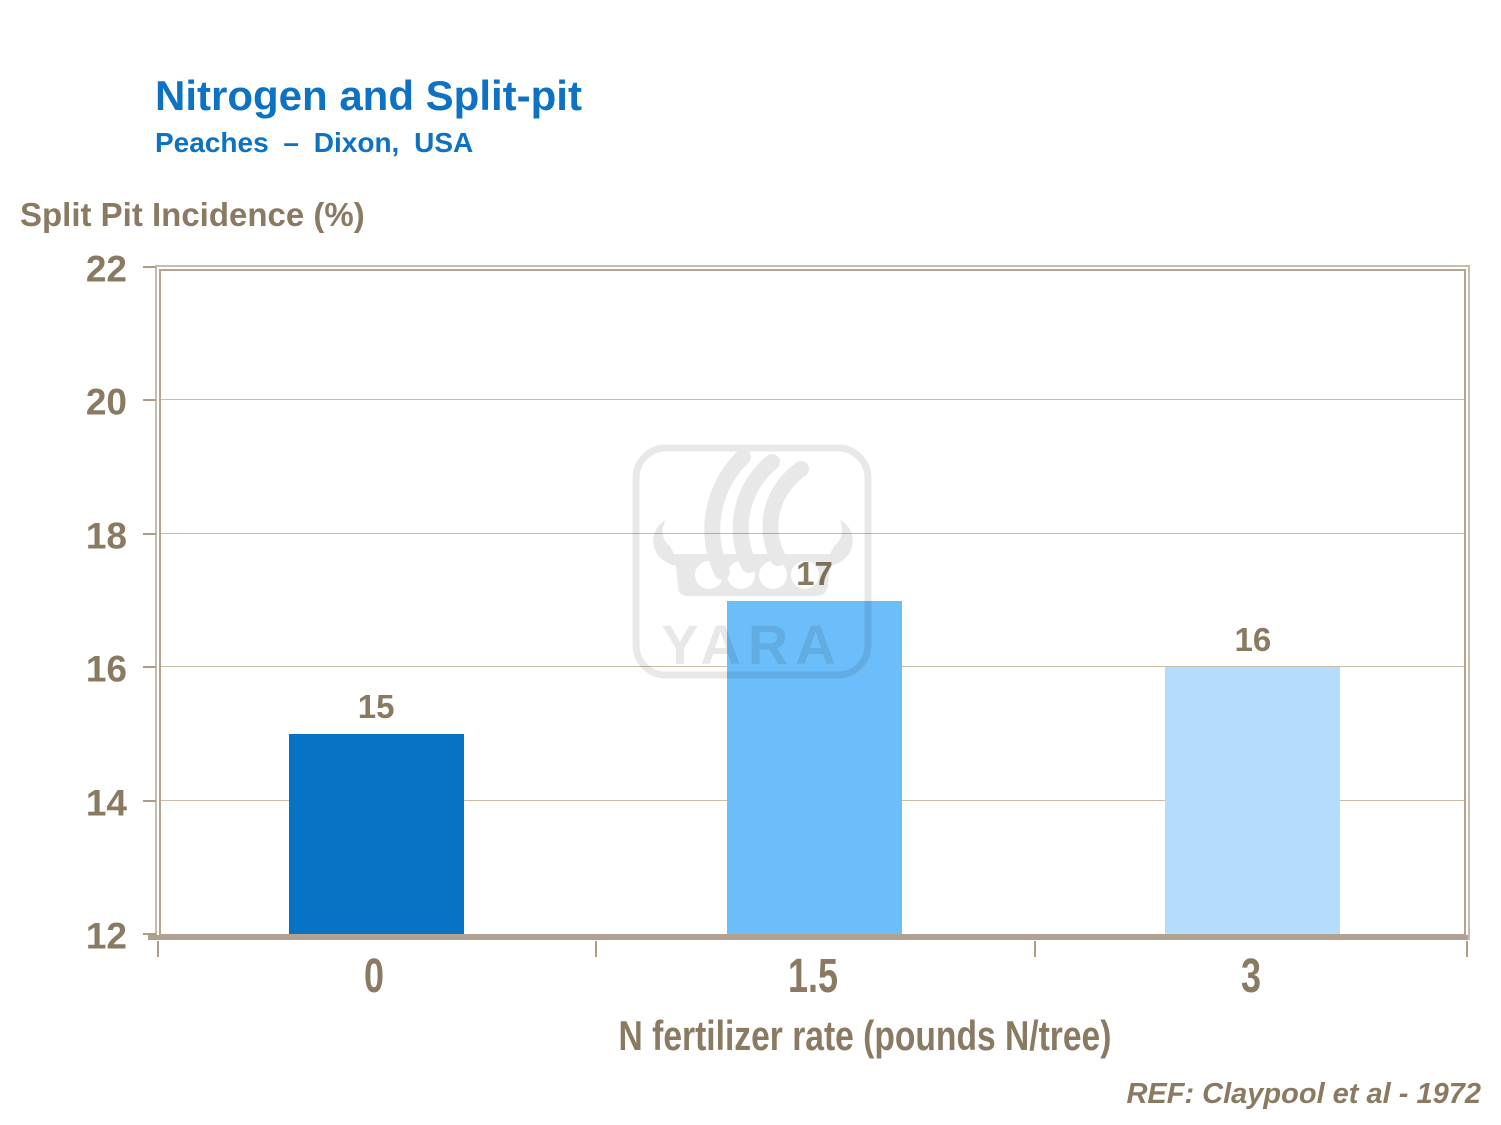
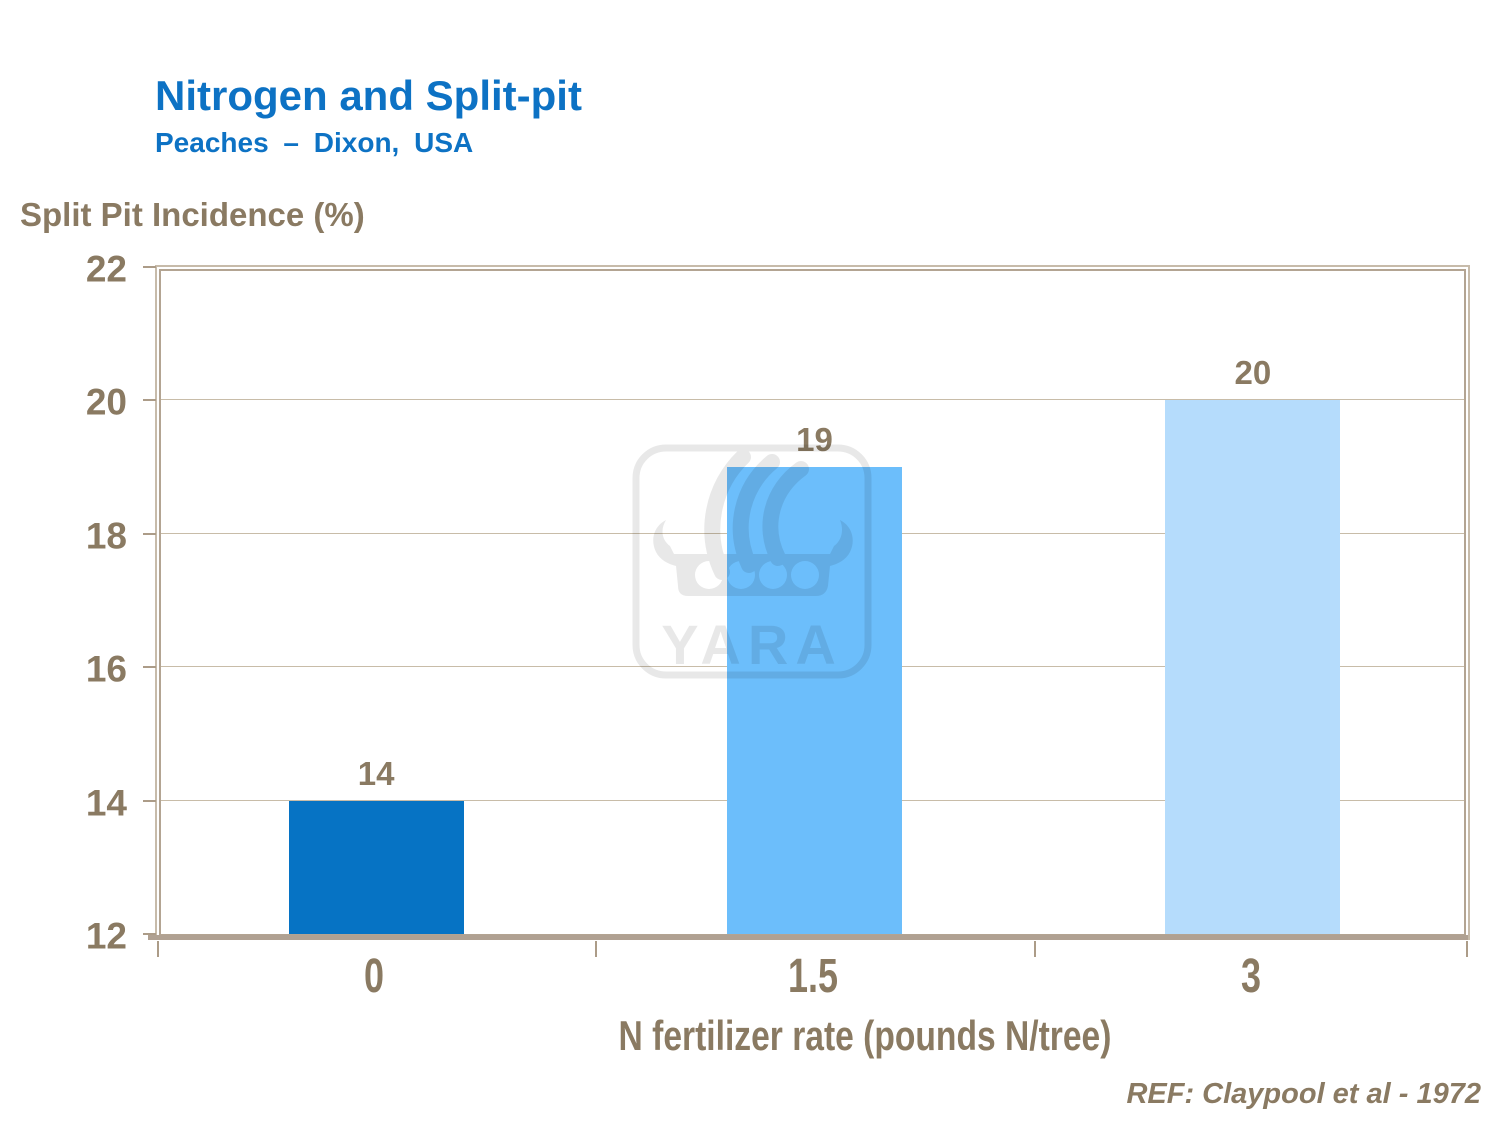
0: 15 -> 14
1.5: 17 -> 19
3: 16 -> 20
